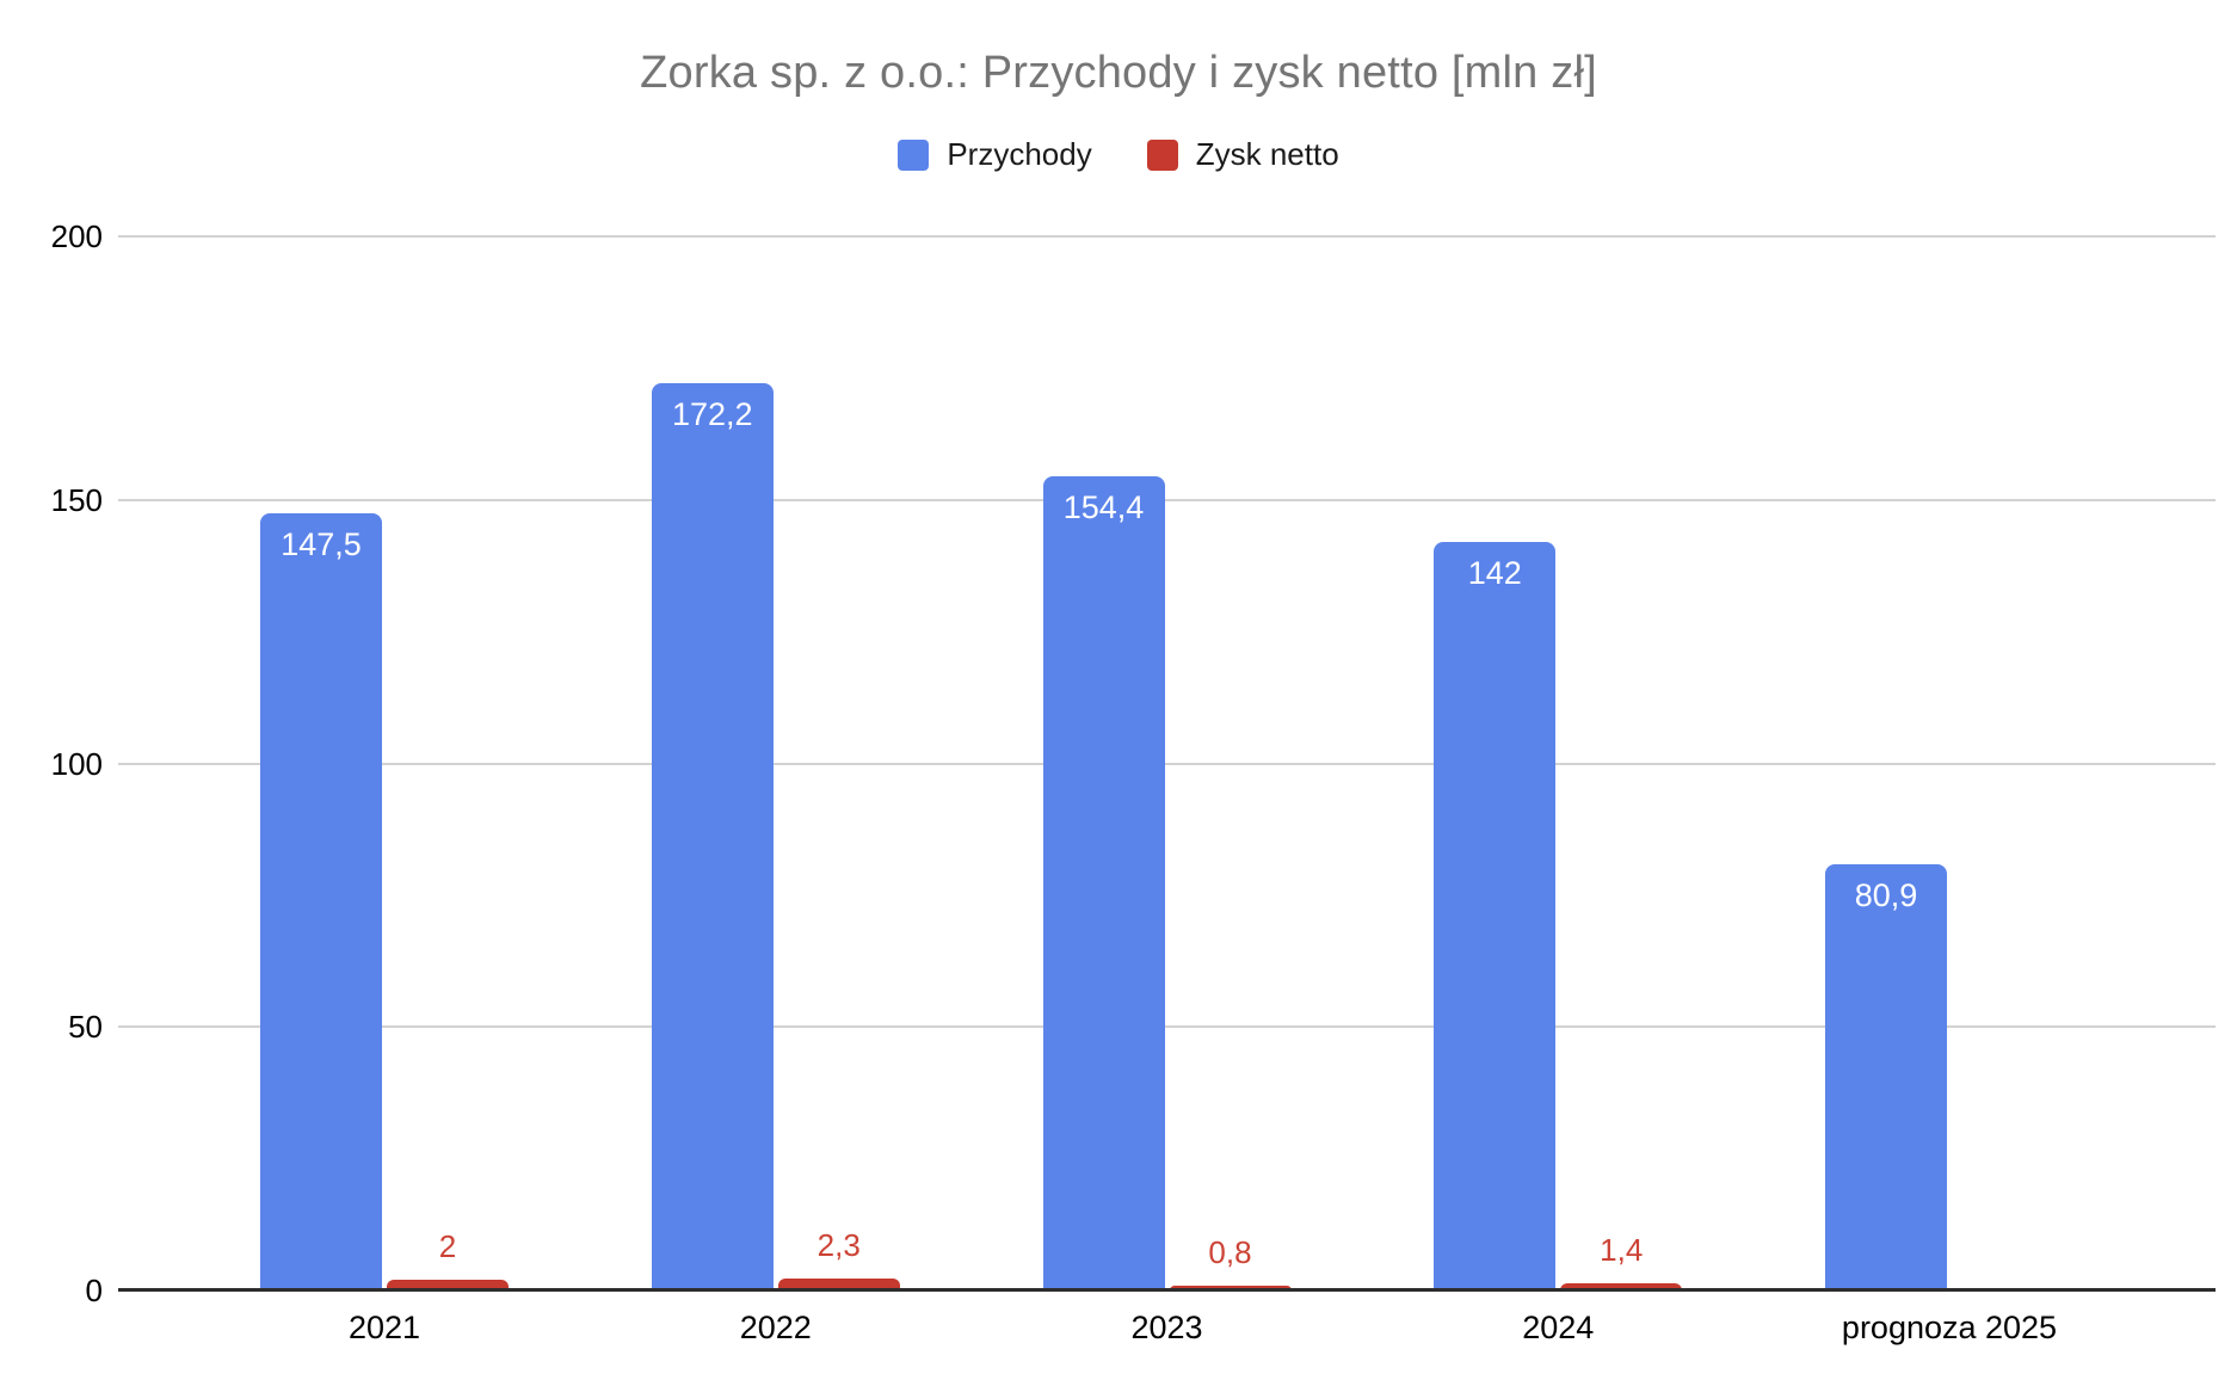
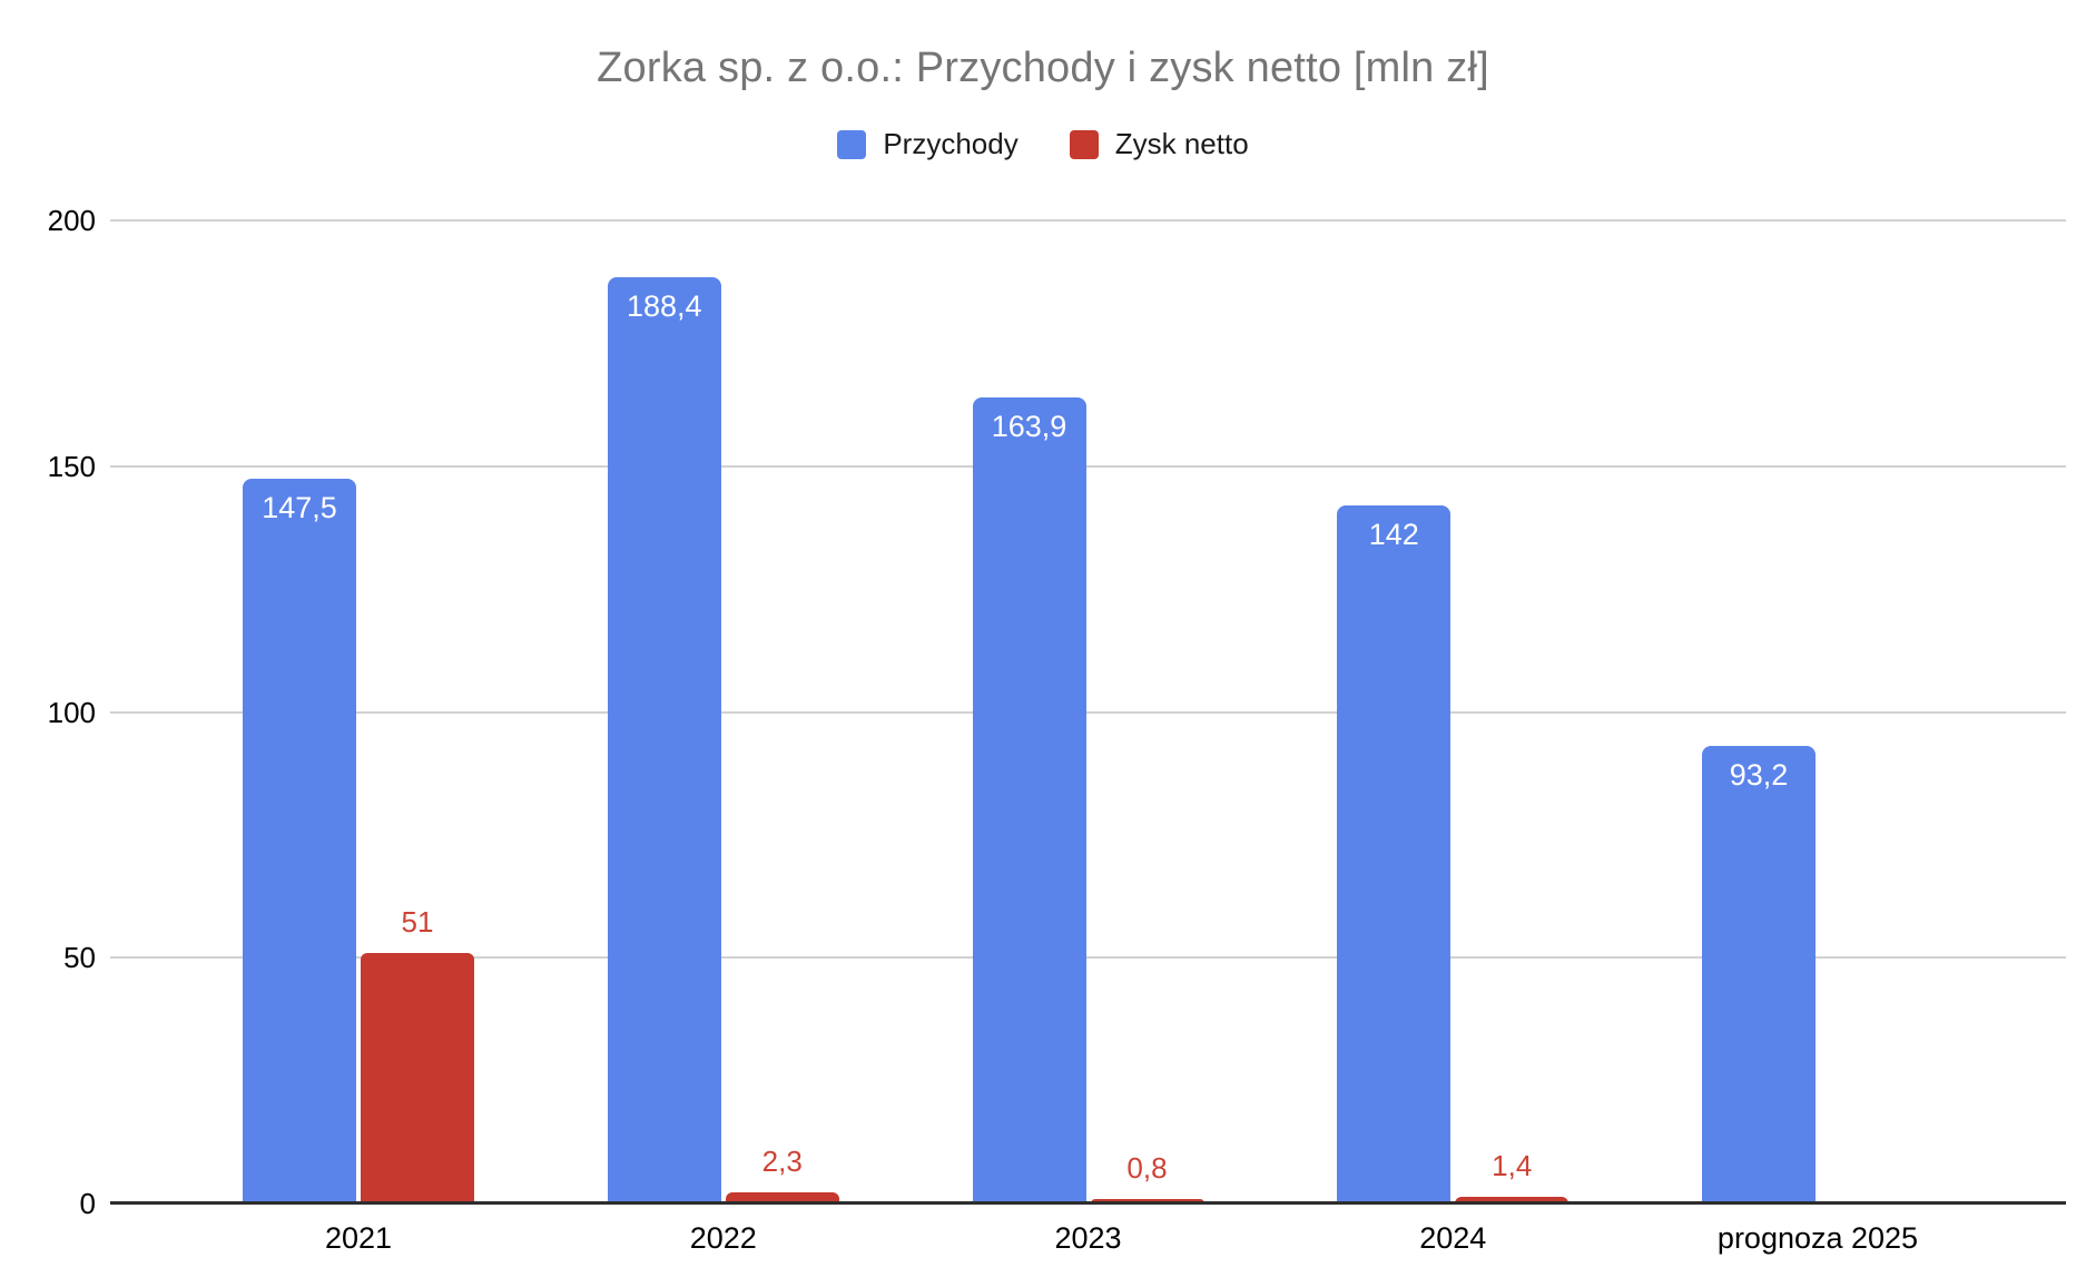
Zysk netto/2021: 2 -> 51
Przychody/2022: 172,2 -> 188,4
Przychody/2023: 154,4 -> 163,9
Przychody/prognoza 2025: 80,9 -> 93,2
